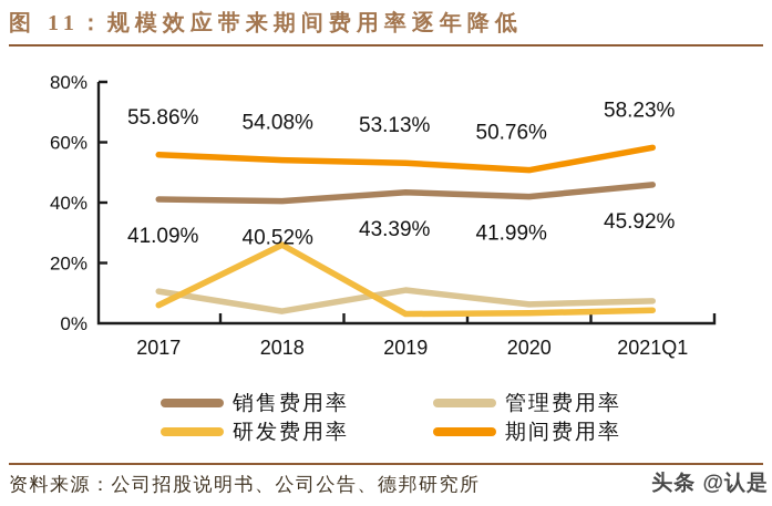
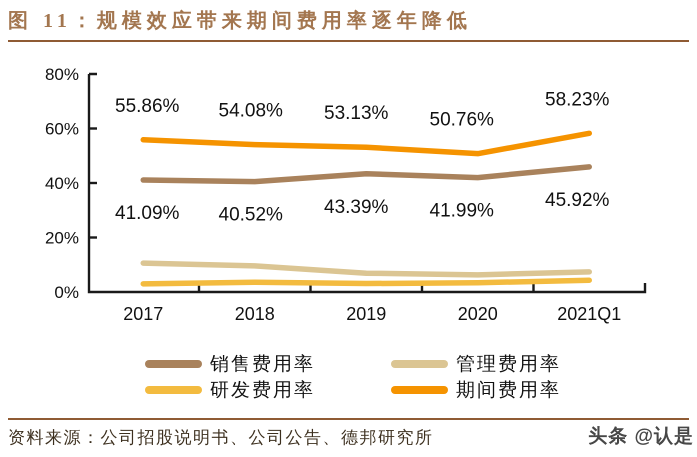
研发费用率/2017: 6% -> 3%
管理费用率/2018: 4% -> 10%
研发费用率/2018: 26% -> 4%
管理费用率/2019: 11% -> 7%
